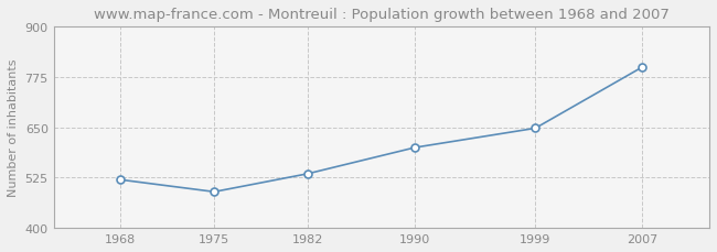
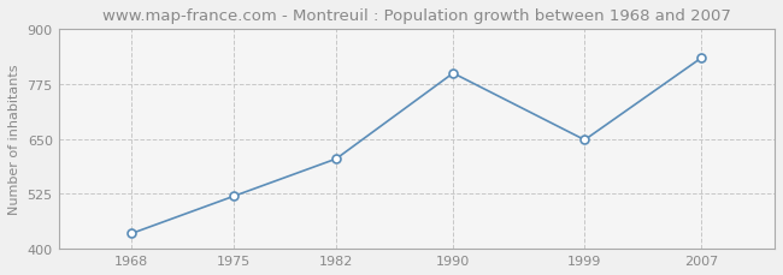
1968: 520 -> 435
1975: 490 -> 520
1982: 535 -> 605
1990: 600 -> 800
2007: 800 -> 835
